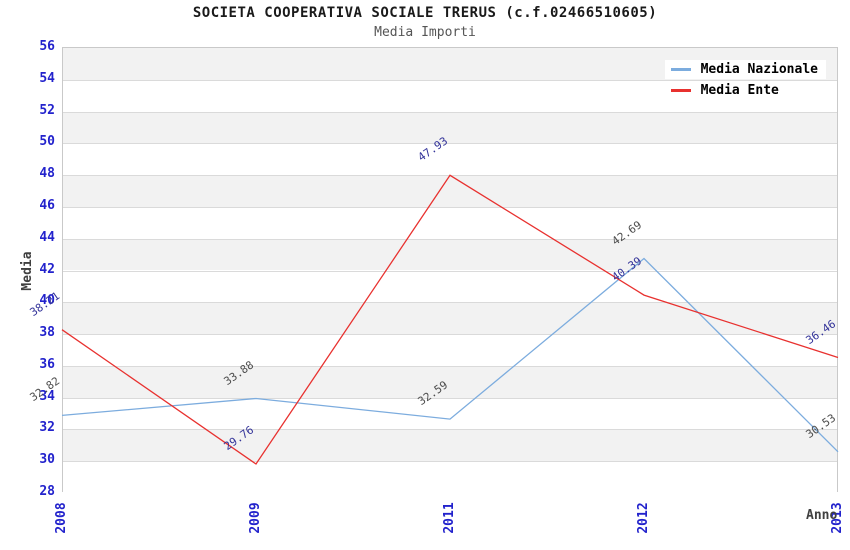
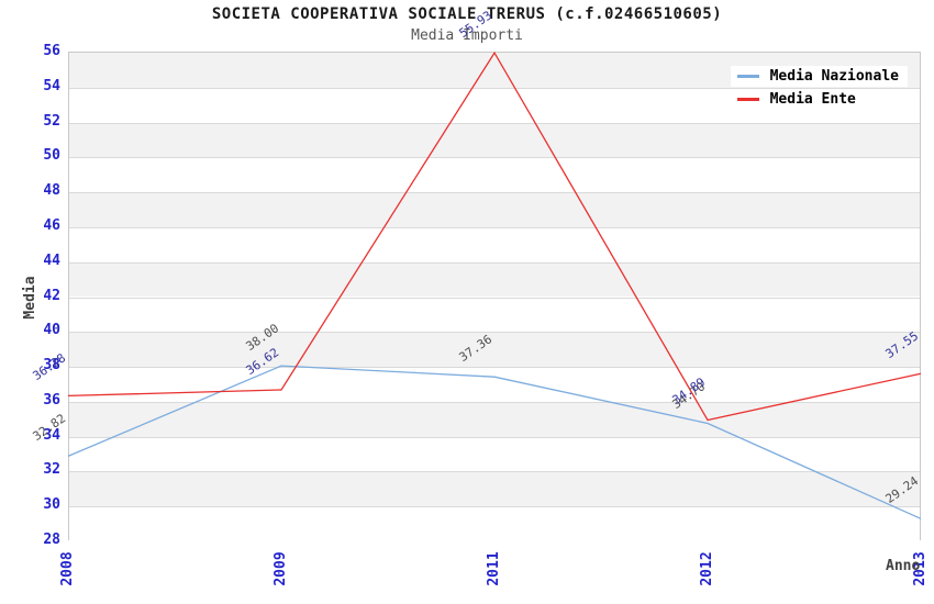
Media Ente/2008: 38.21 -> 36.28
Media Nazionale/2009: 33.88 -> 38.00
Media Ente/2009: 29.76 -> 36.62
Media Nazionale/2011: 32.59 -> 37.36
Media Ente/2011: 47.93 -> 55.93
Media Nazionale/2012: 42.69 -> 34.70
Media Ente/2012: 40.39 -> 34.89
Media Nazionale/2013: 30.53 -> 29.24
Media Ente/2013: 36.46 -> 37.55
